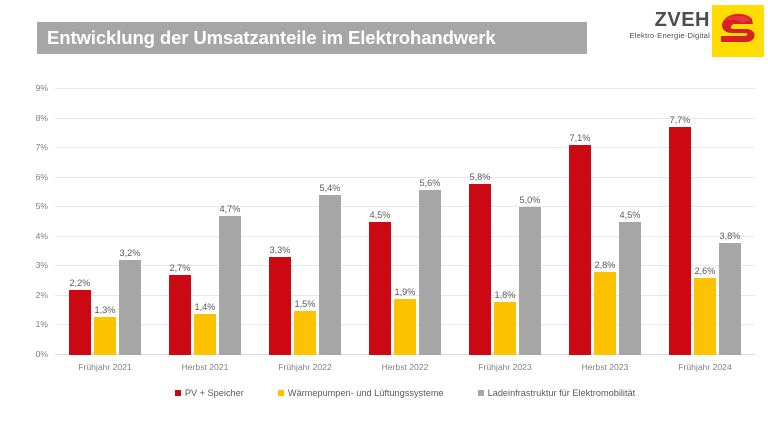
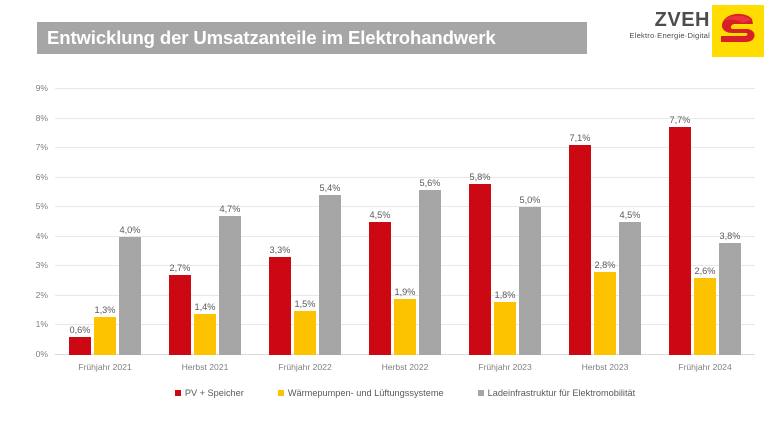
PV + Speicher/Frühjahr 2021: 2,2% -> 0,6%
Ladeinfrastruktur für Elektromobilität/Frühjahr 2021: 3,2% -> 4,0%
